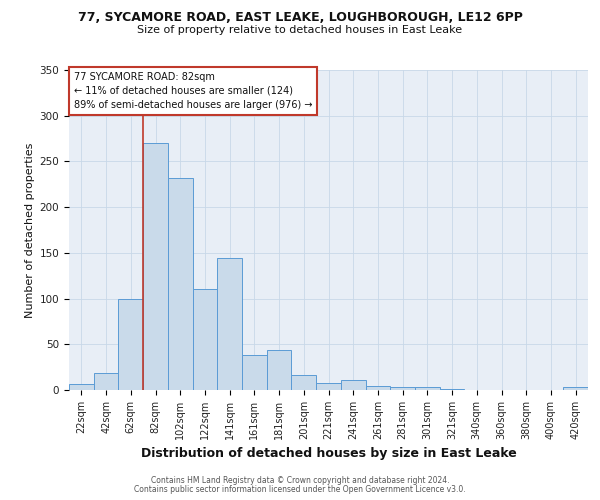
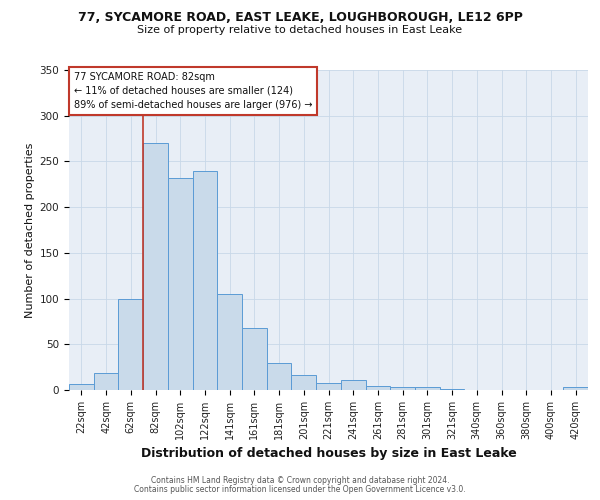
122sqm: 110 -> 240
141sqm: 144 -> 105
161sqm: 38 -> 68
181sqm: 44 -> 30
